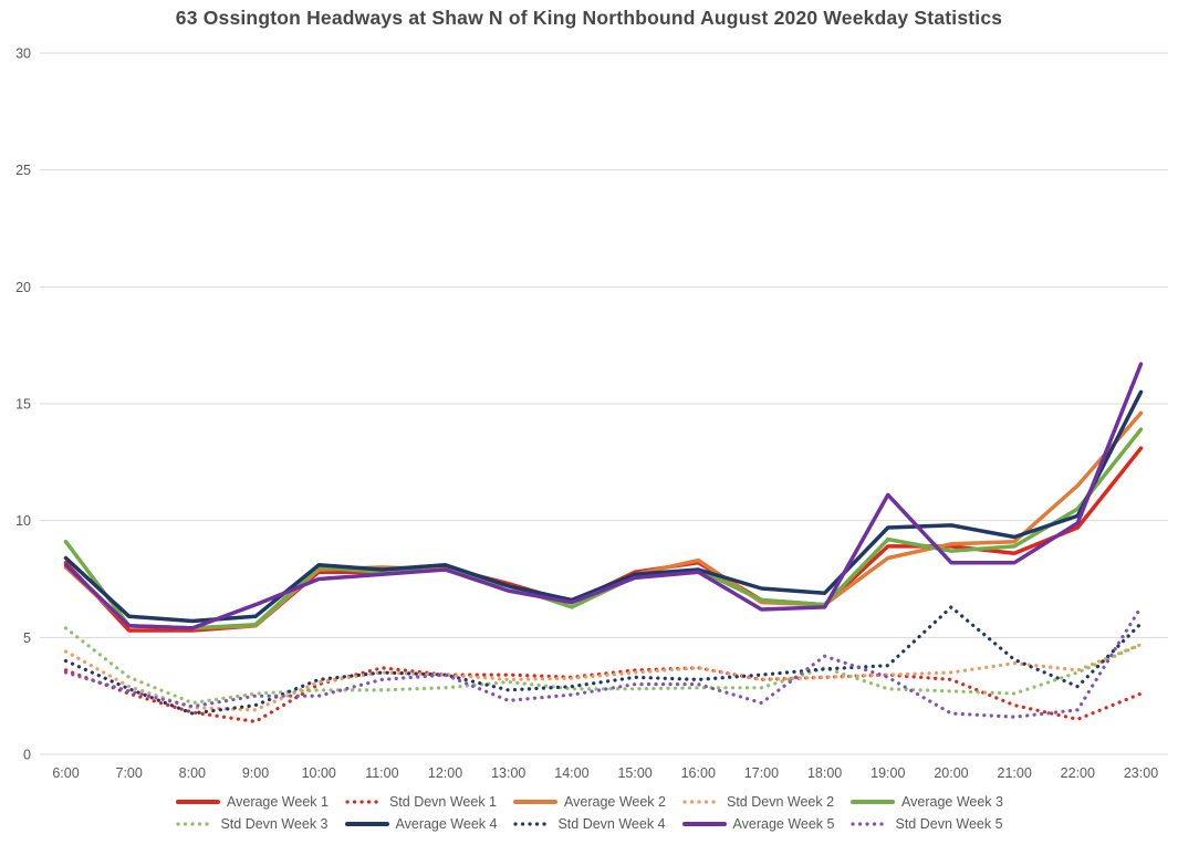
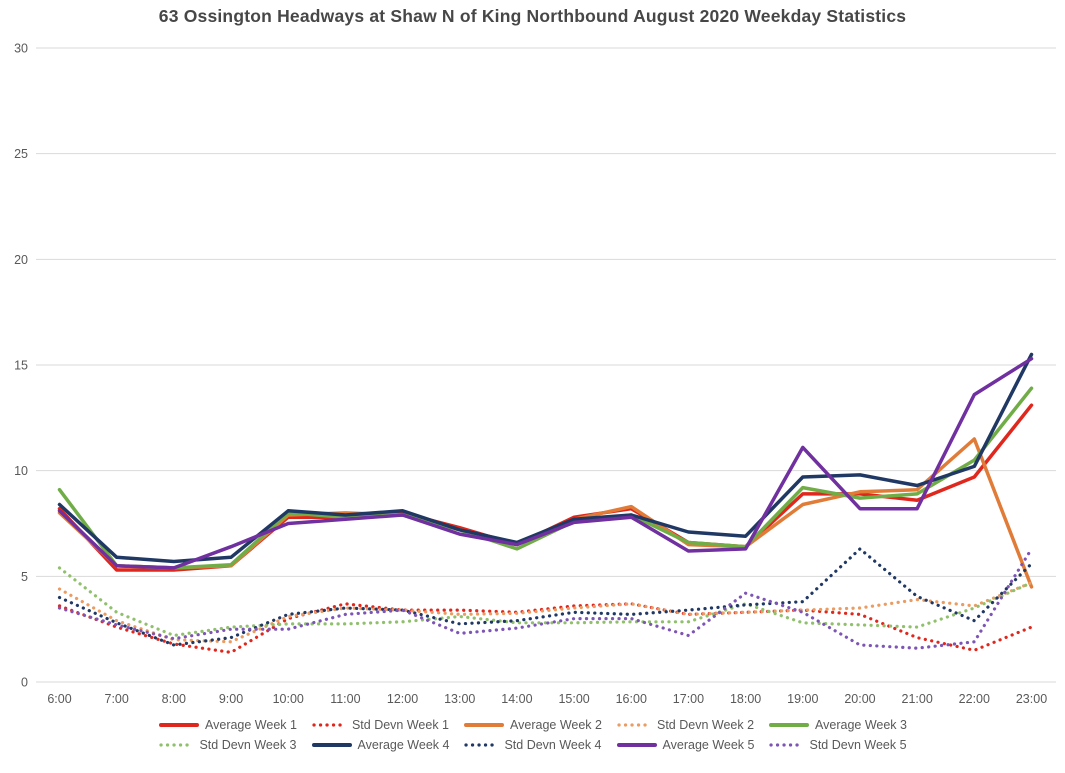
Average Week 5/22:00: 9.9 -> 13.6
Average Week 2/23:00: 14.6 -> 4.5
Average Week 5/23:00: 16.7 -> 15.3
